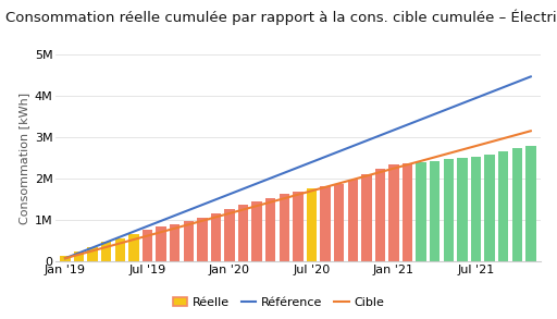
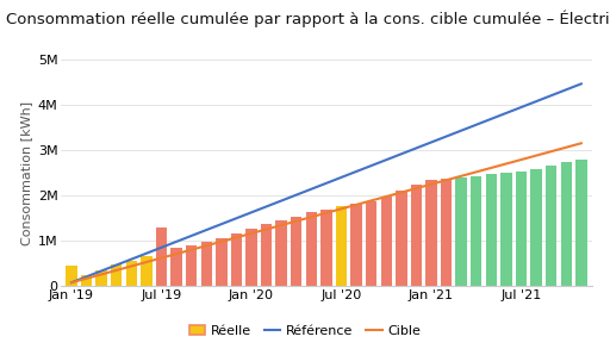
Jan '19: 0.13M -> 0.45M
Jul '19: 0.76M -> 1.30M
